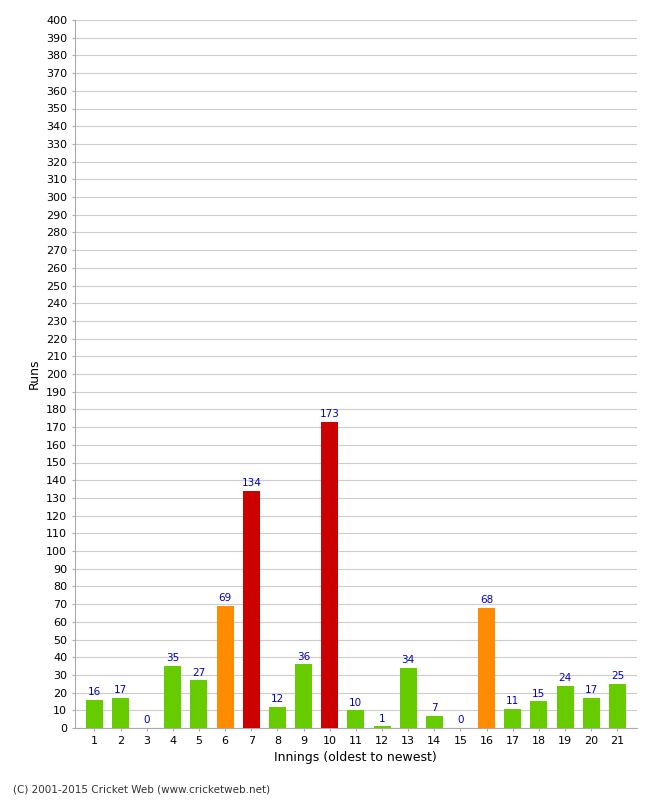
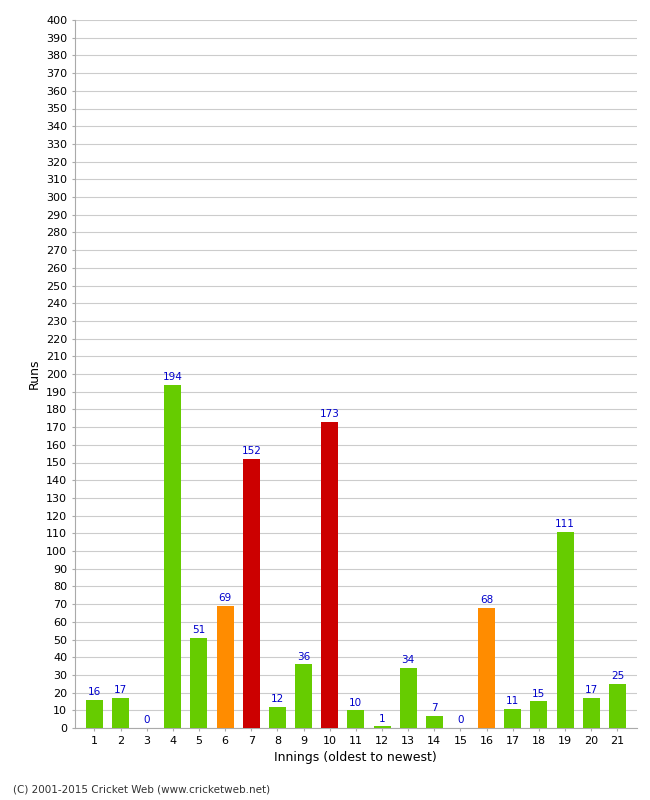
4: 35 -> 194
5: 27 -> 51
7: 134 -> 152
19: 24 -> 111
